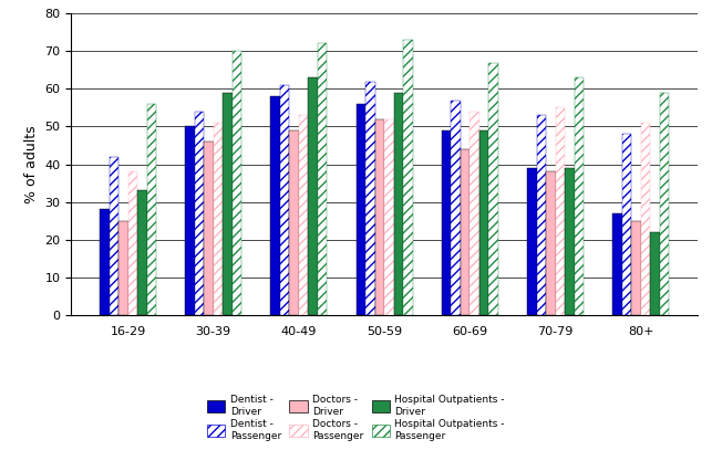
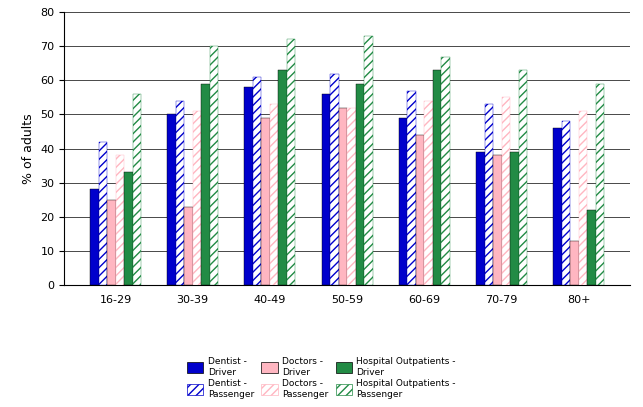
Doctors - Driver/30-39: 46 -> 23
Hospital Outpatients - Driver/60-69: 49 -> 63
Dentist - Driver/80+: 27 -> 46
Doctors - Driver/80+: 25 -> 13
